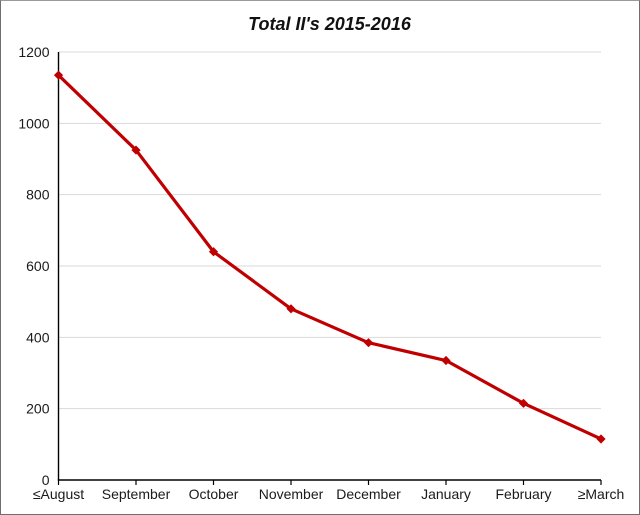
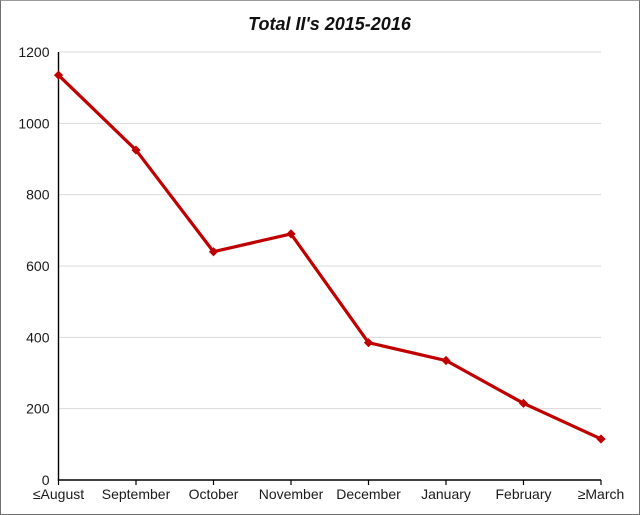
November: 480 -> 690
